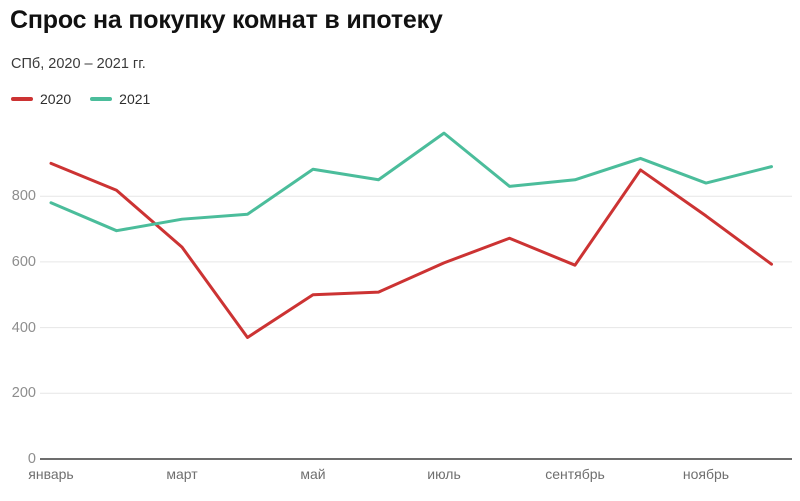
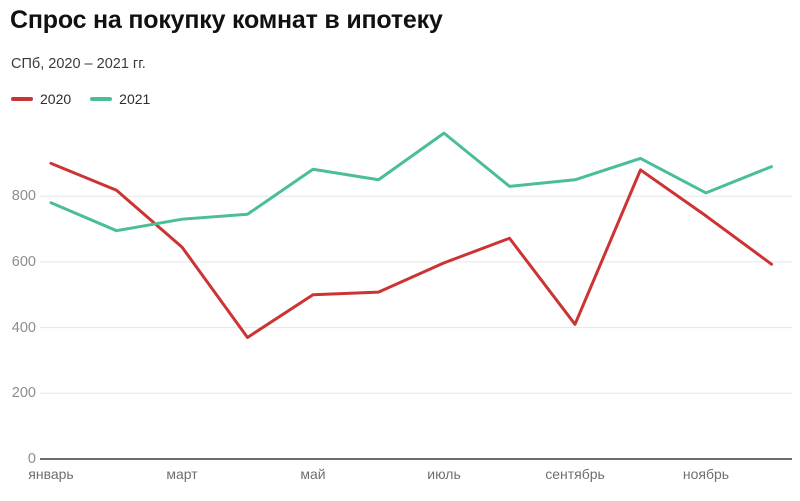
2020/сентябрь: 590 -> 410
2021/ноябрь: 840 -> 810
